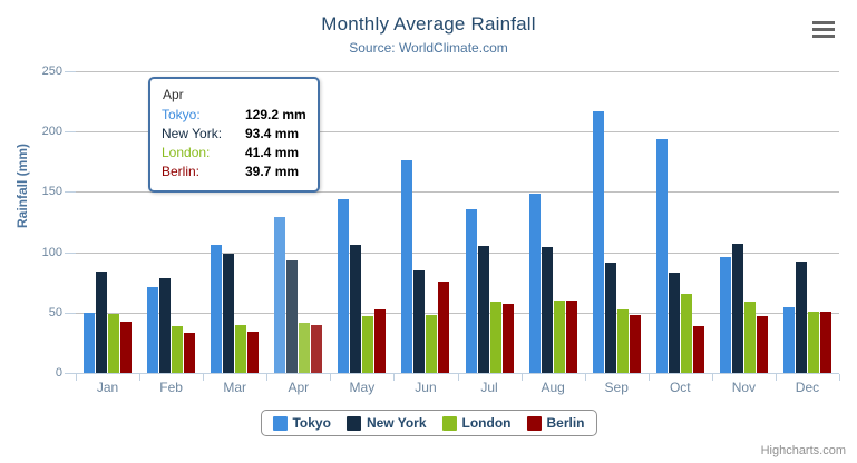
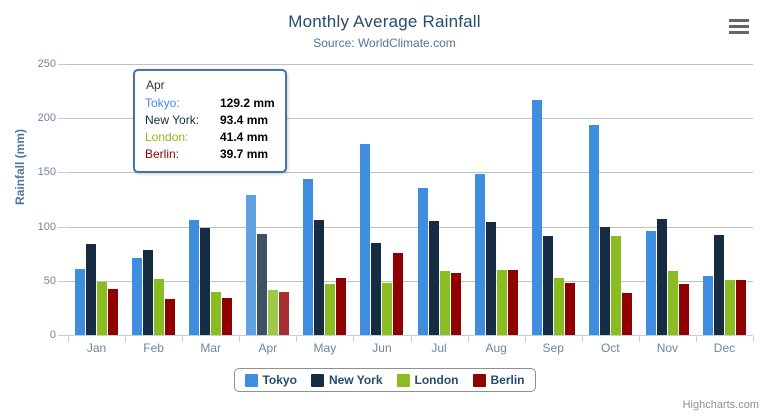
Tokyo/Jan: 50 -> 61
London/Feb: 39 -> 52
New York/Oct: 84 -> 100
London/Oct: 65 -> 91
